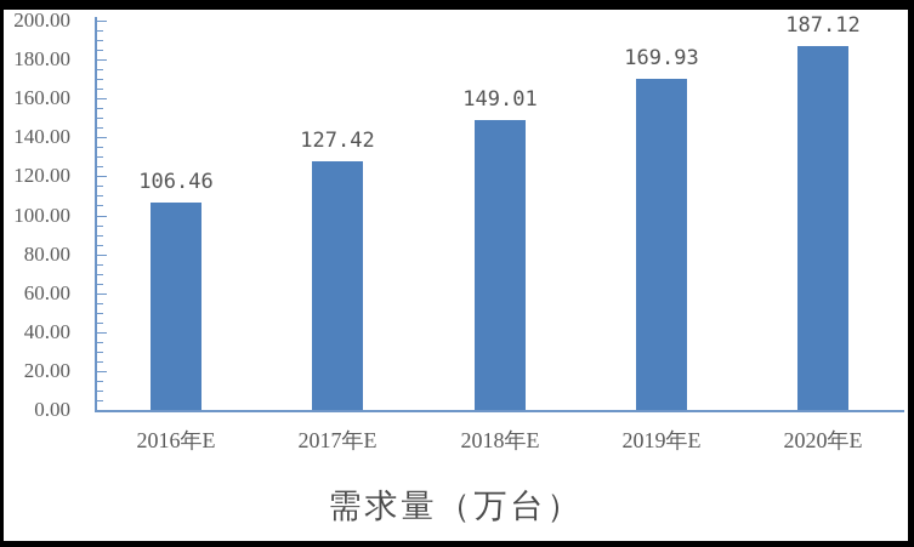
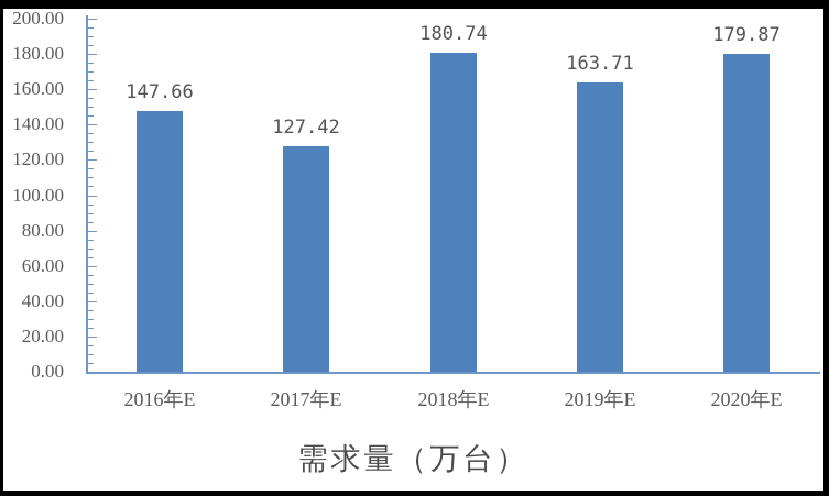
2016年E: 106.46 -> 147.66
2018年E: 149.01 -> 180.74
2019年E: 169.93 -> 163.71
2020年E: 187.12 -> 179.87
